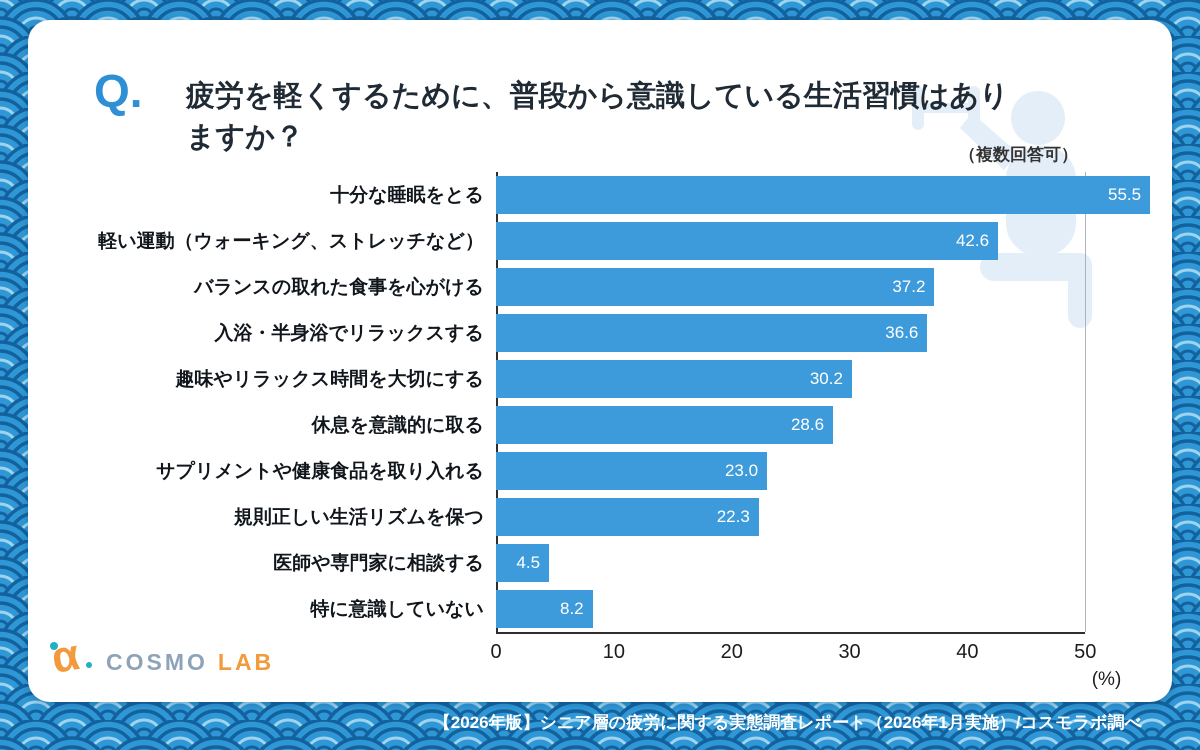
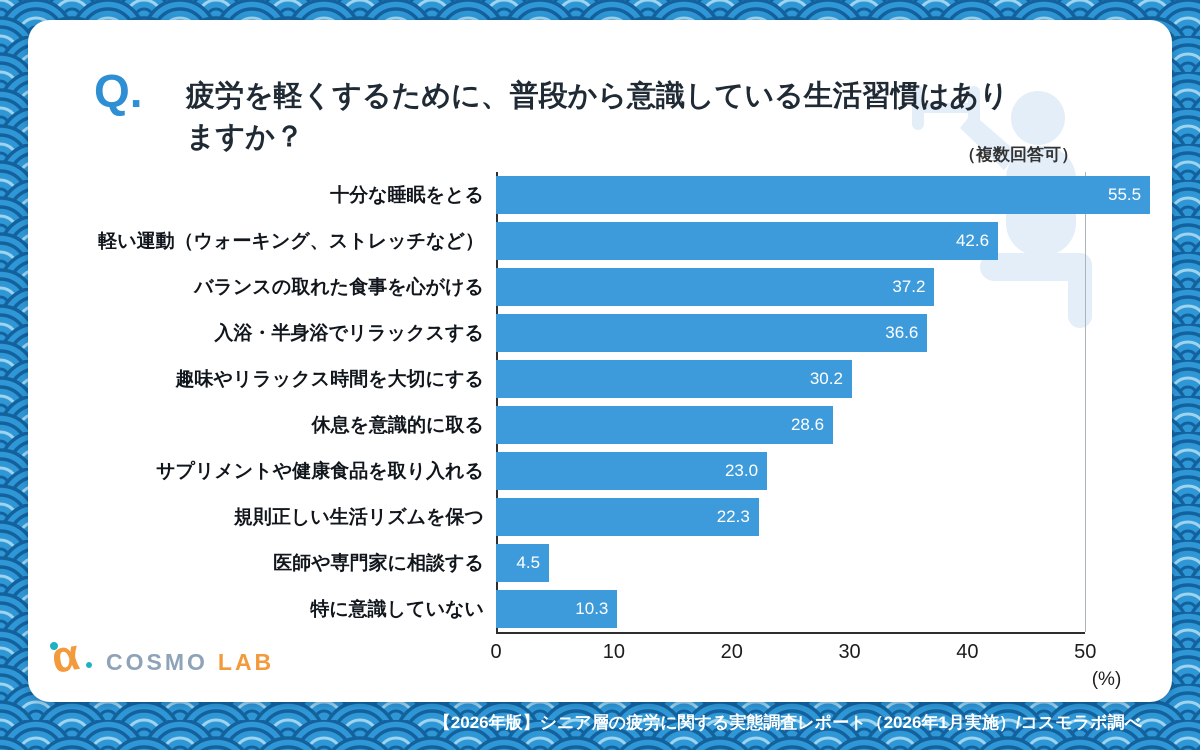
特に意識していない: 8.2 -> 10.3
